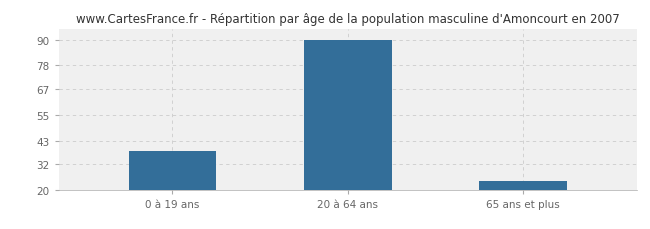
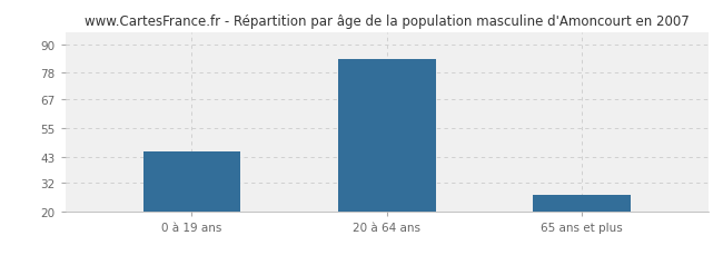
0 à 19 ans: 38 -> 45
20 à 64 ans: 90 -> 84
65 ans et plus: 24 -> 27
